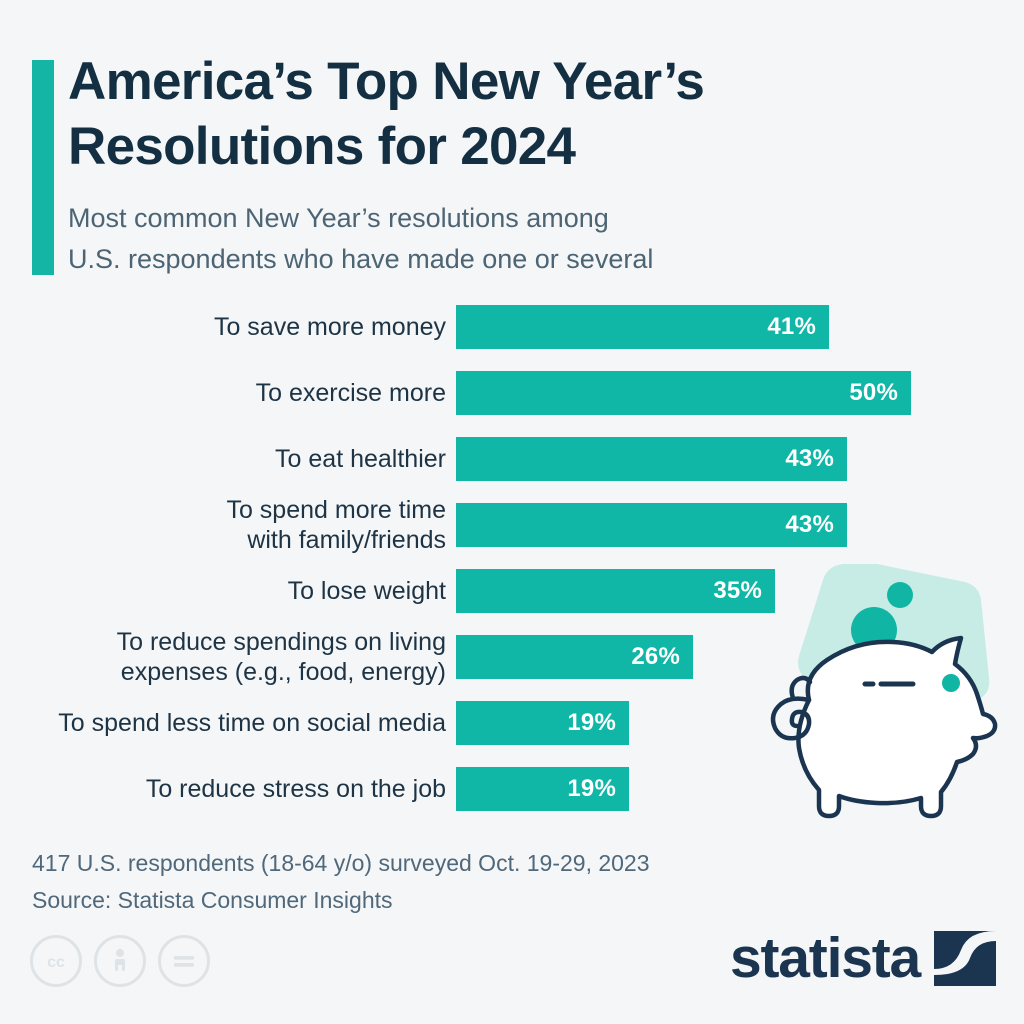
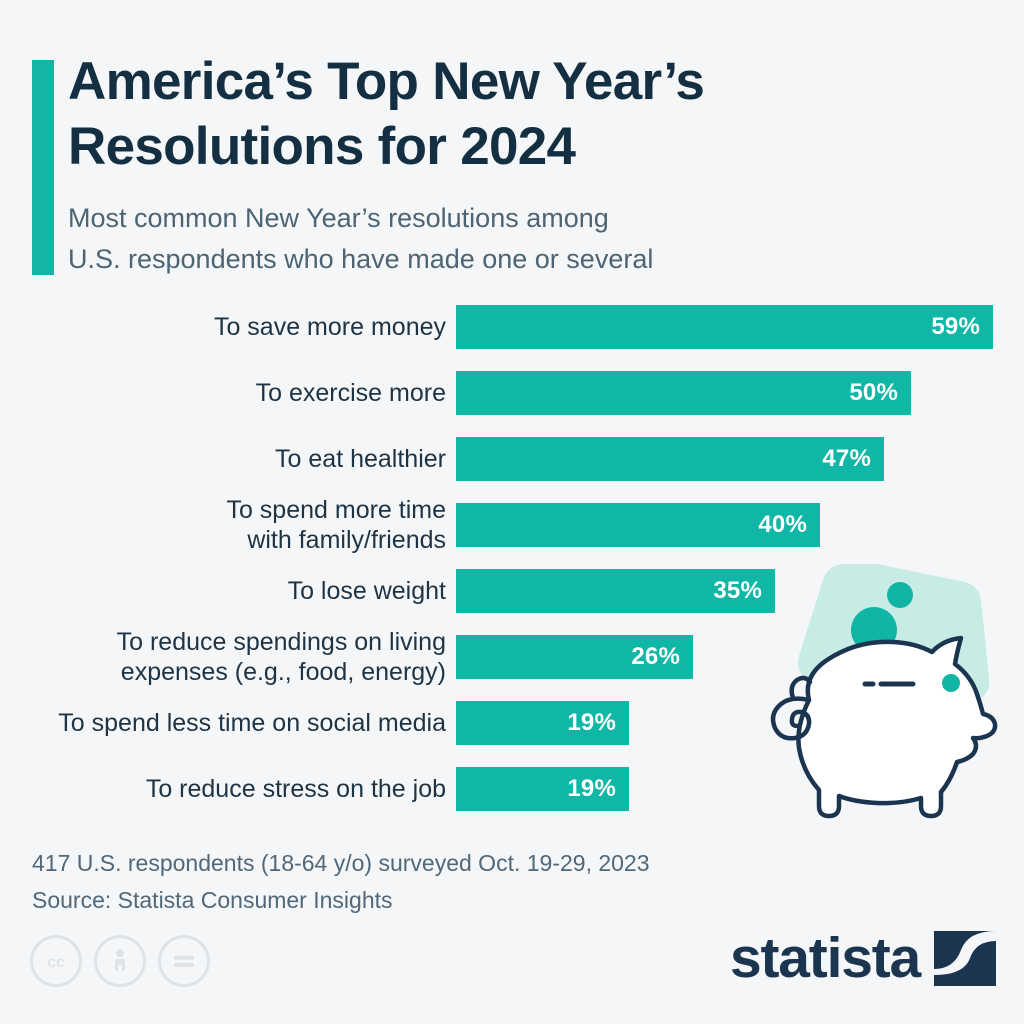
To save more money: 41% -> 59%
To eat healthier: 43% -> 47%
To spend more time with family/friends: 43% -> 40%
